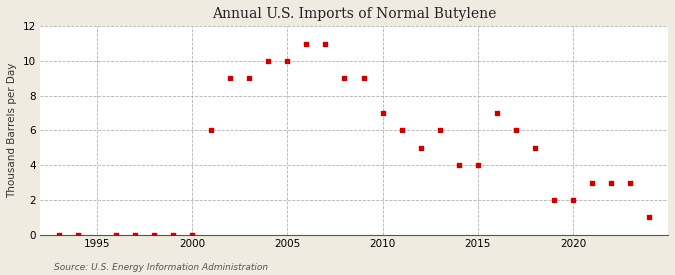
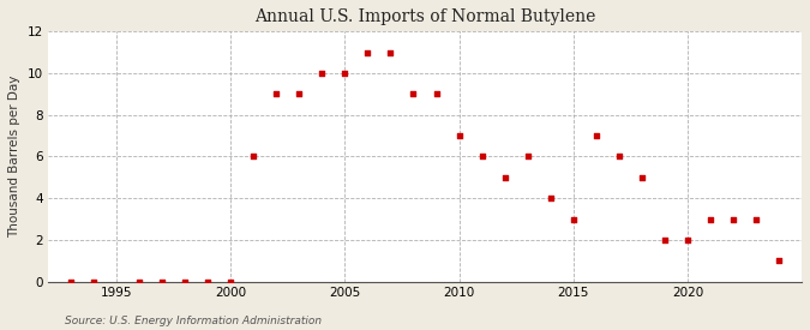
2015: 4 -> 3
